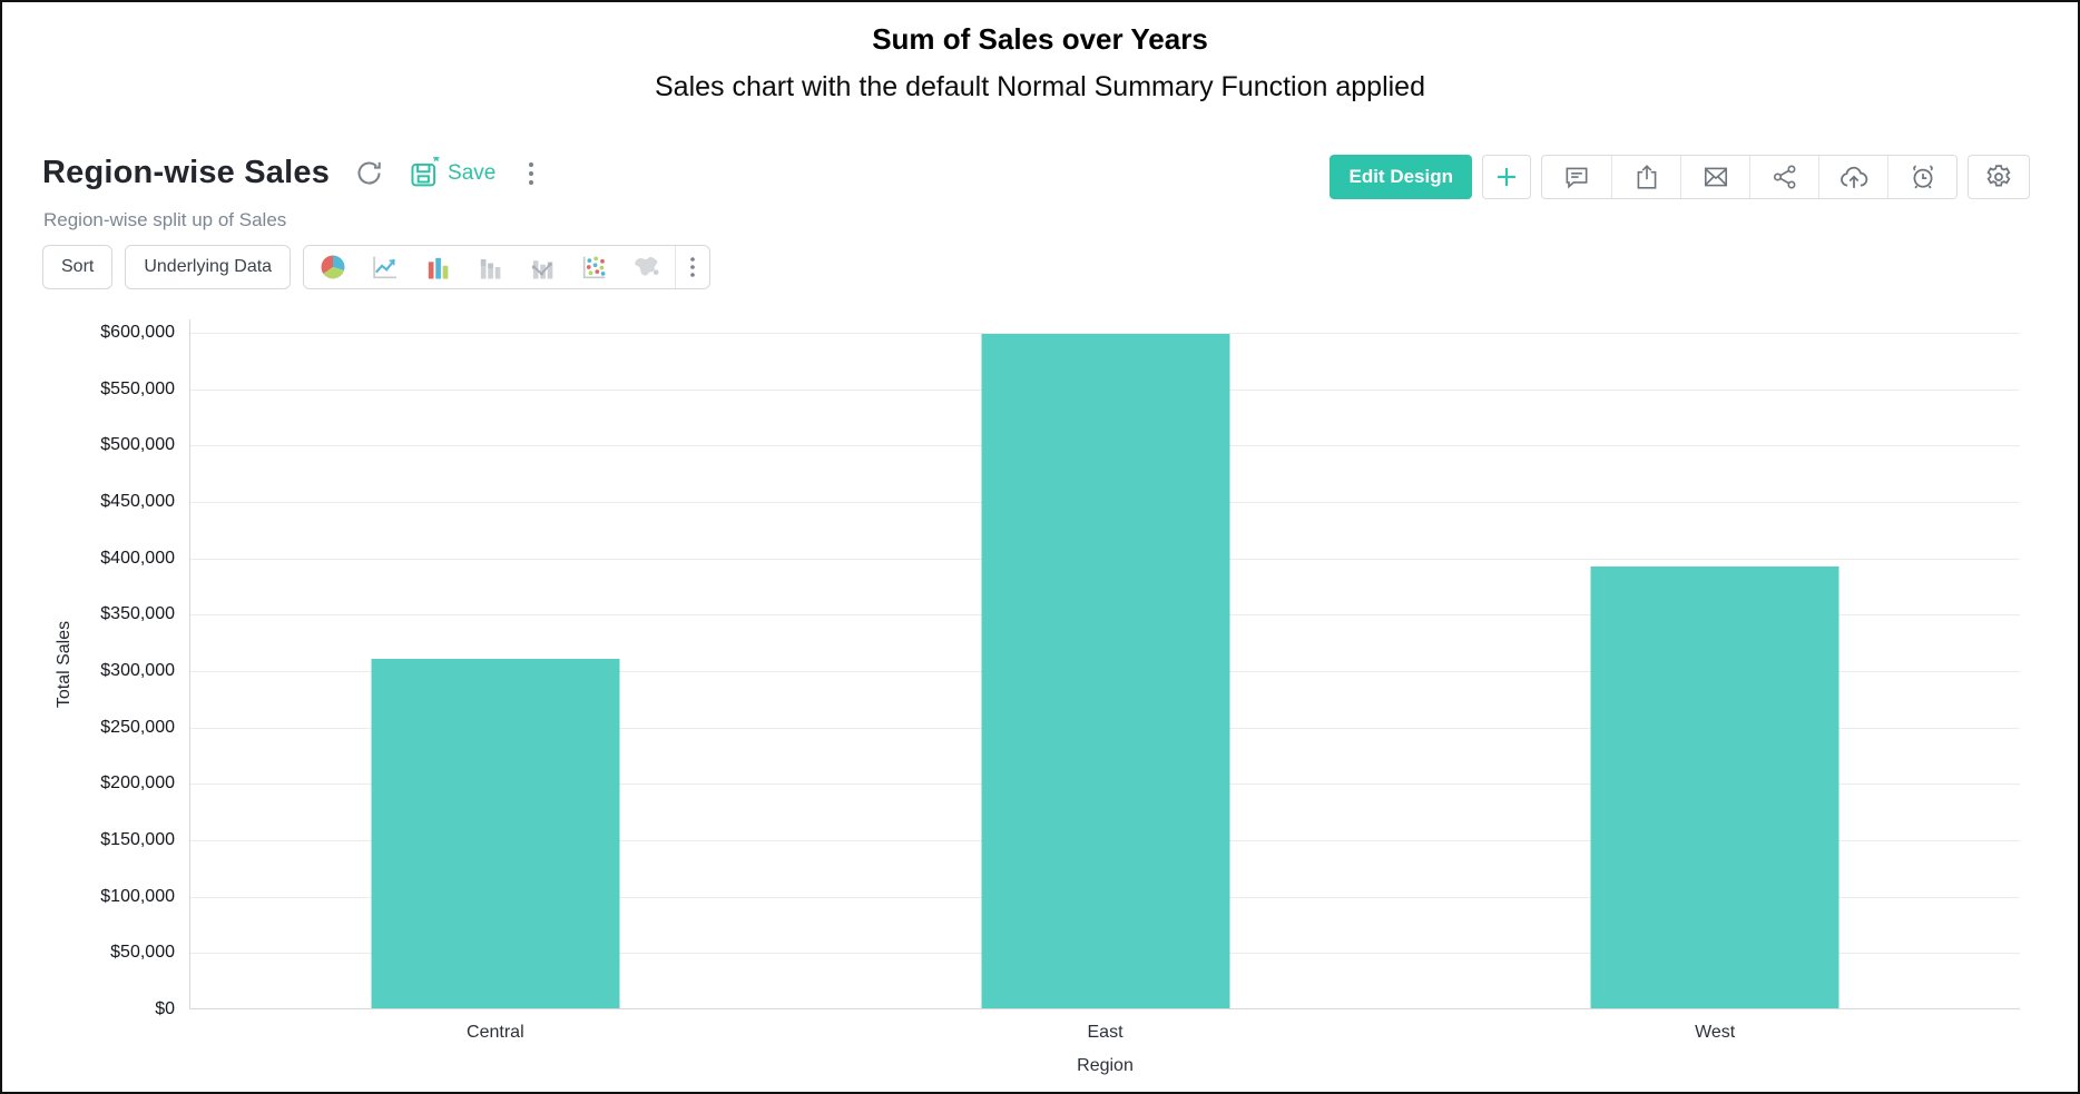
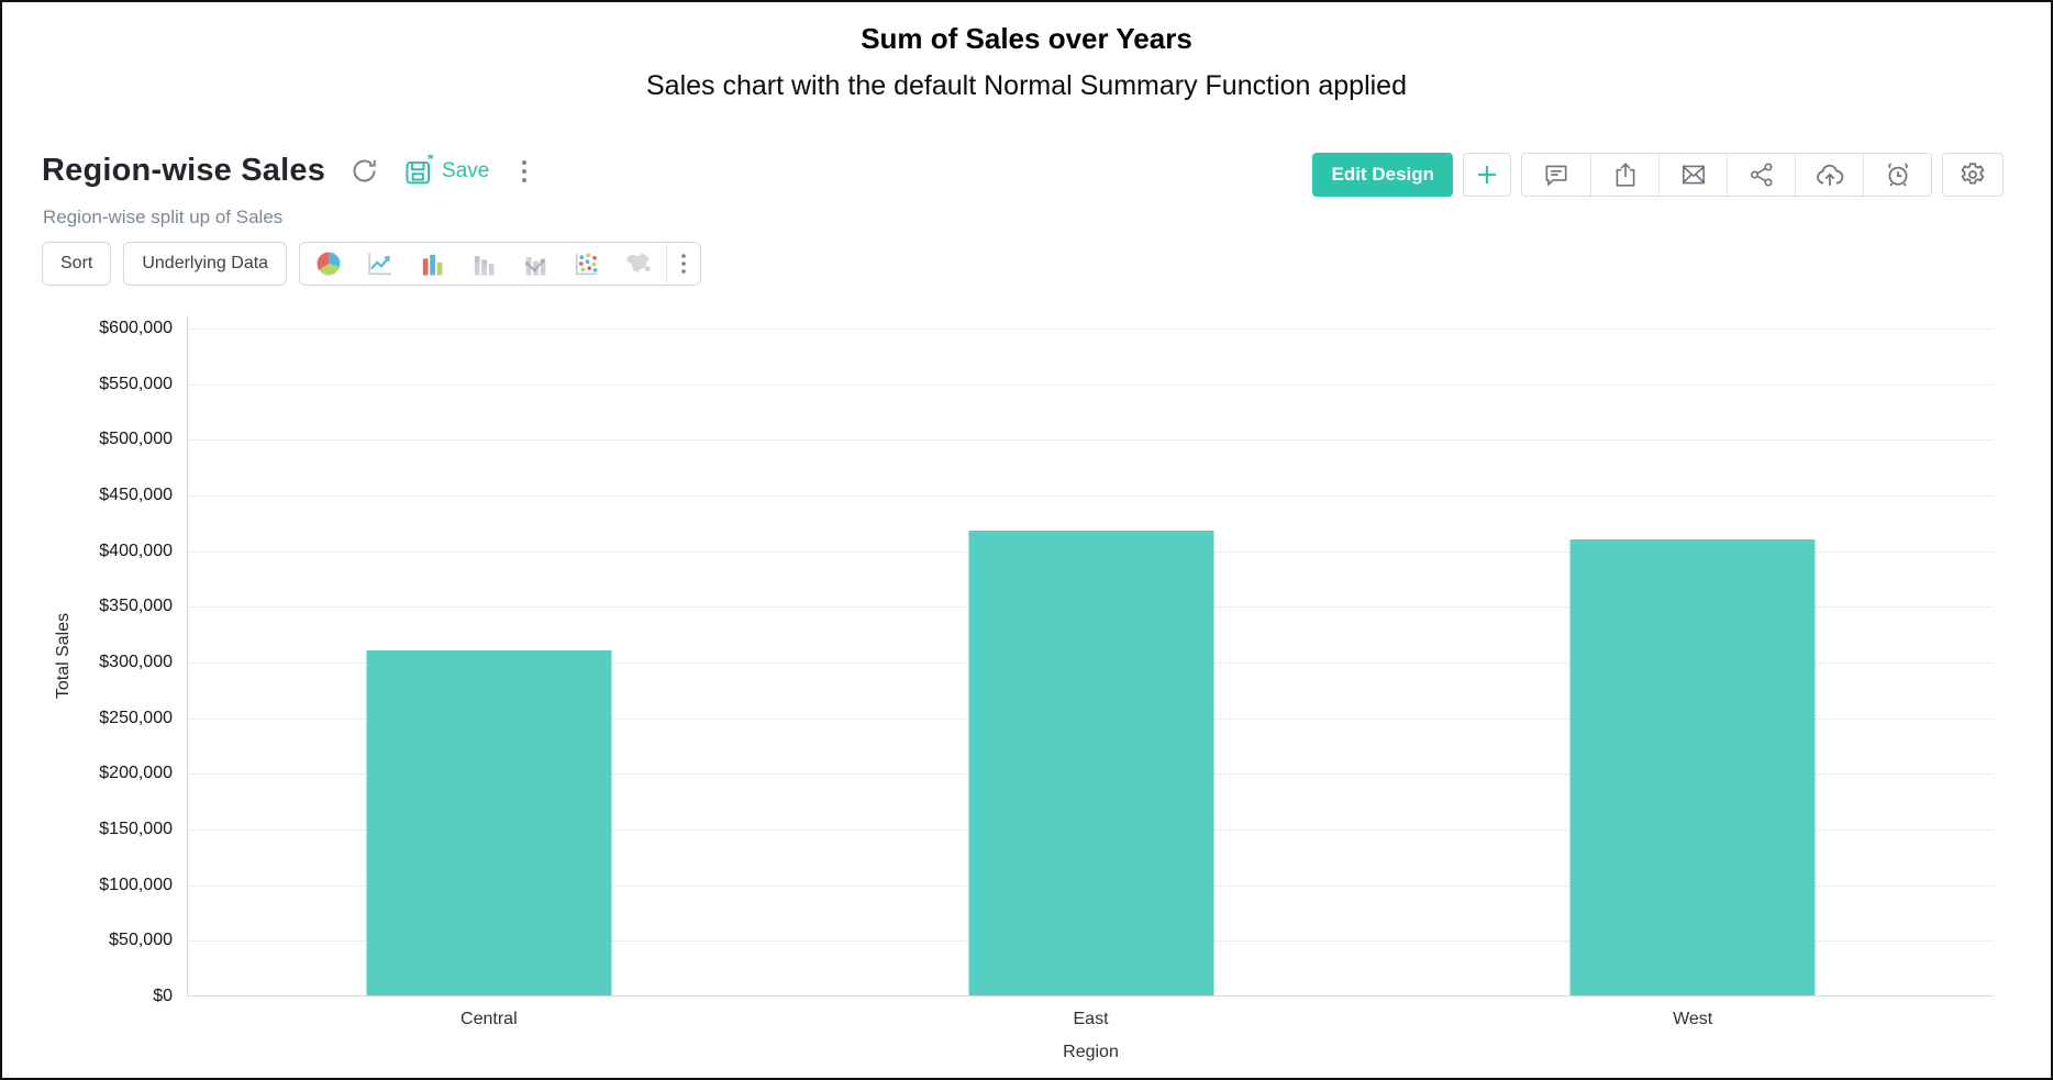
East: $598000 -> $417000
West: $392000 -> $410000
